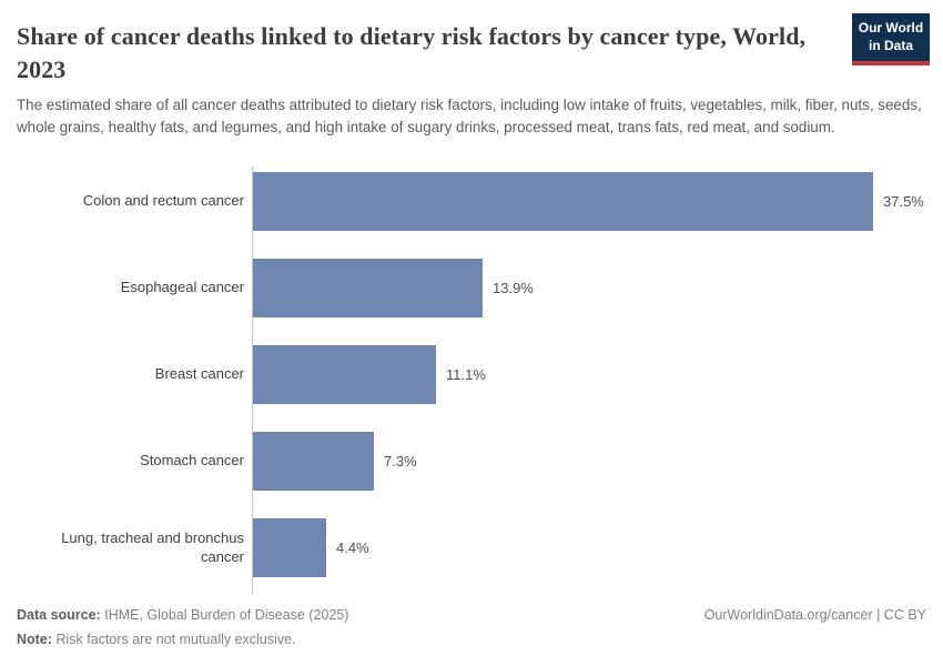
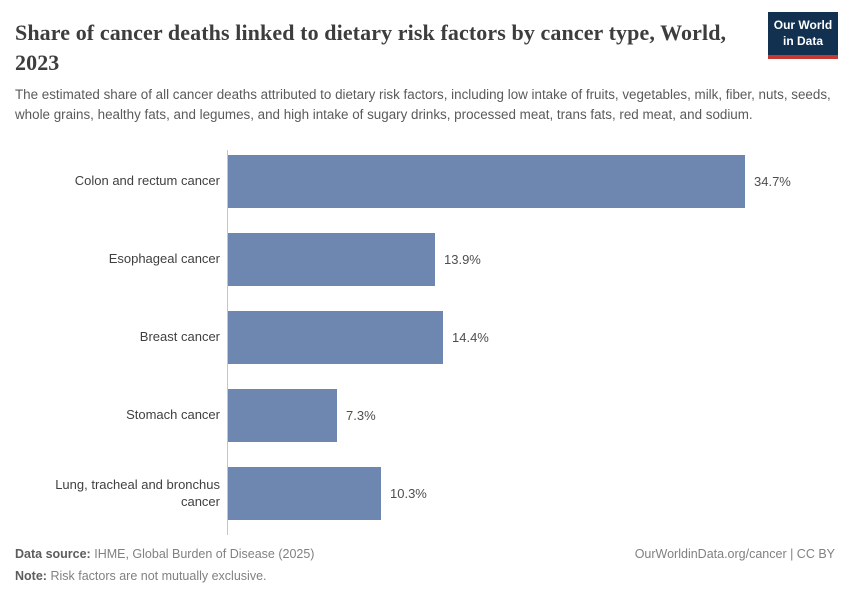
Colon and rectum cancer: 37.5% -> 34.7%
Breast cancer: 11.1% -> 14.4%
Lung, tracheal and bronchus cancer: 4.4% -> 10.3%
